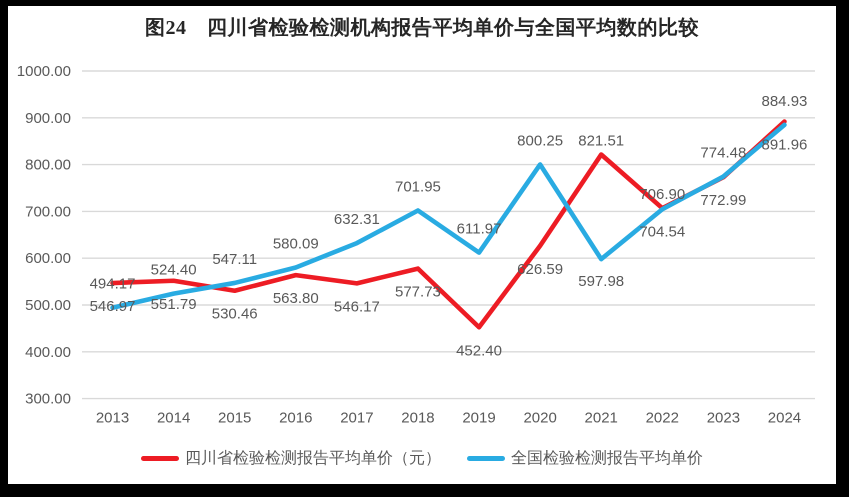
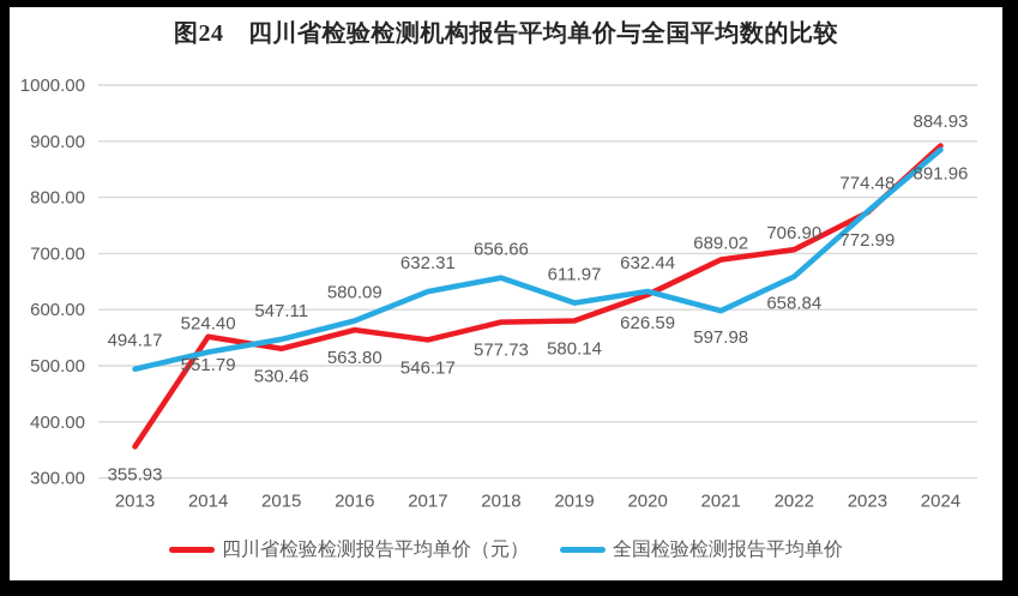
四川省检验检测报告平均单价（元）/2013: 546.97 -> 355.93
全国检验检测报告平均单价/2018: 701.95 -> 656.66
四川省检验检测报告平均单价（元）/2019: 452.40 -> 580.14
全国检验检测报告平均单价/2020: 800.25 -> 632.44
四川省检验检测报告平均单价（元）/2021: 821.51 -> 689.02
全国检验检测报告平均单价/2022: 704.54 -> 658.84
